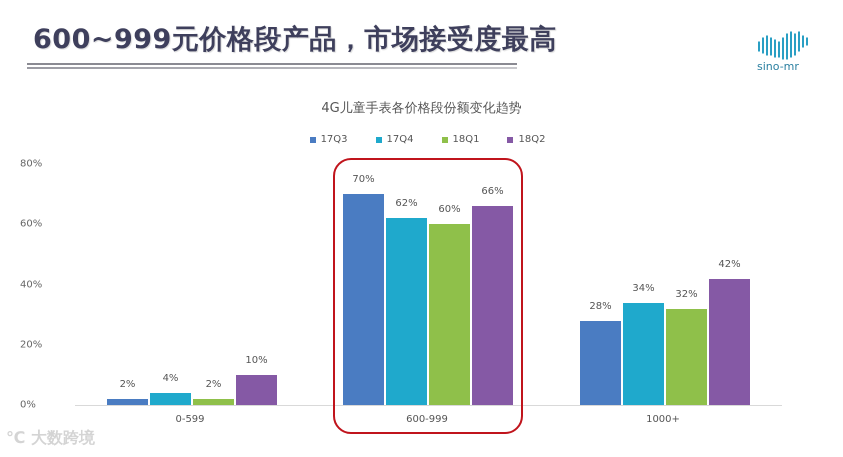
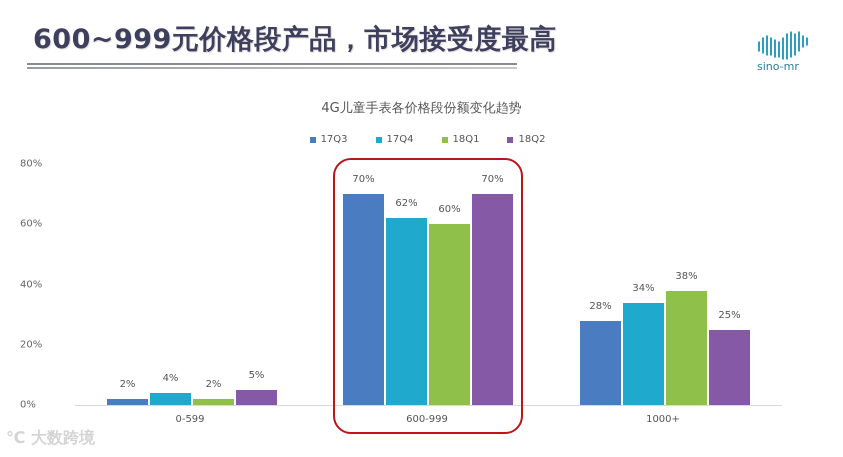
18Q2/0-599: 10% -> 5%
18Q2/600-999: 66% -> 70%
18Q1/1000+: 32% -> 38%
18Q2/1000+: 42% -> 25%
